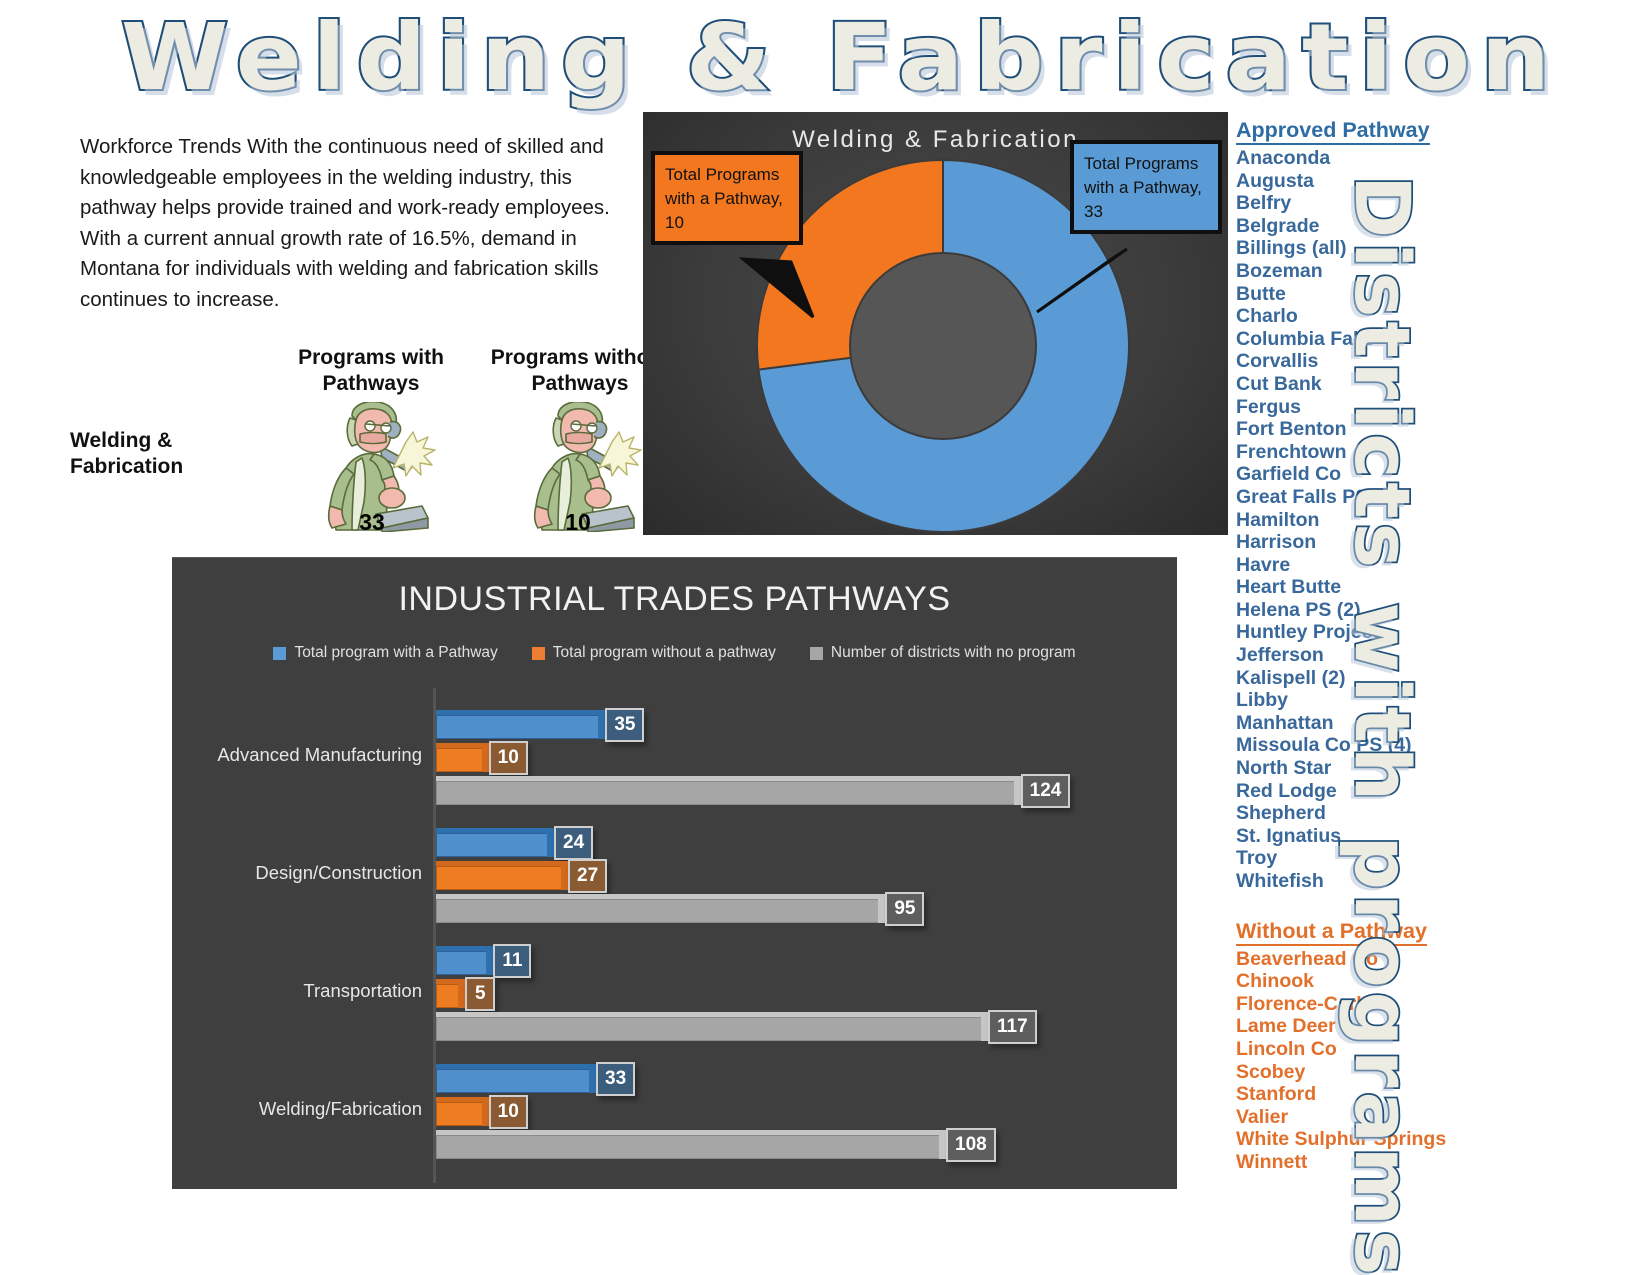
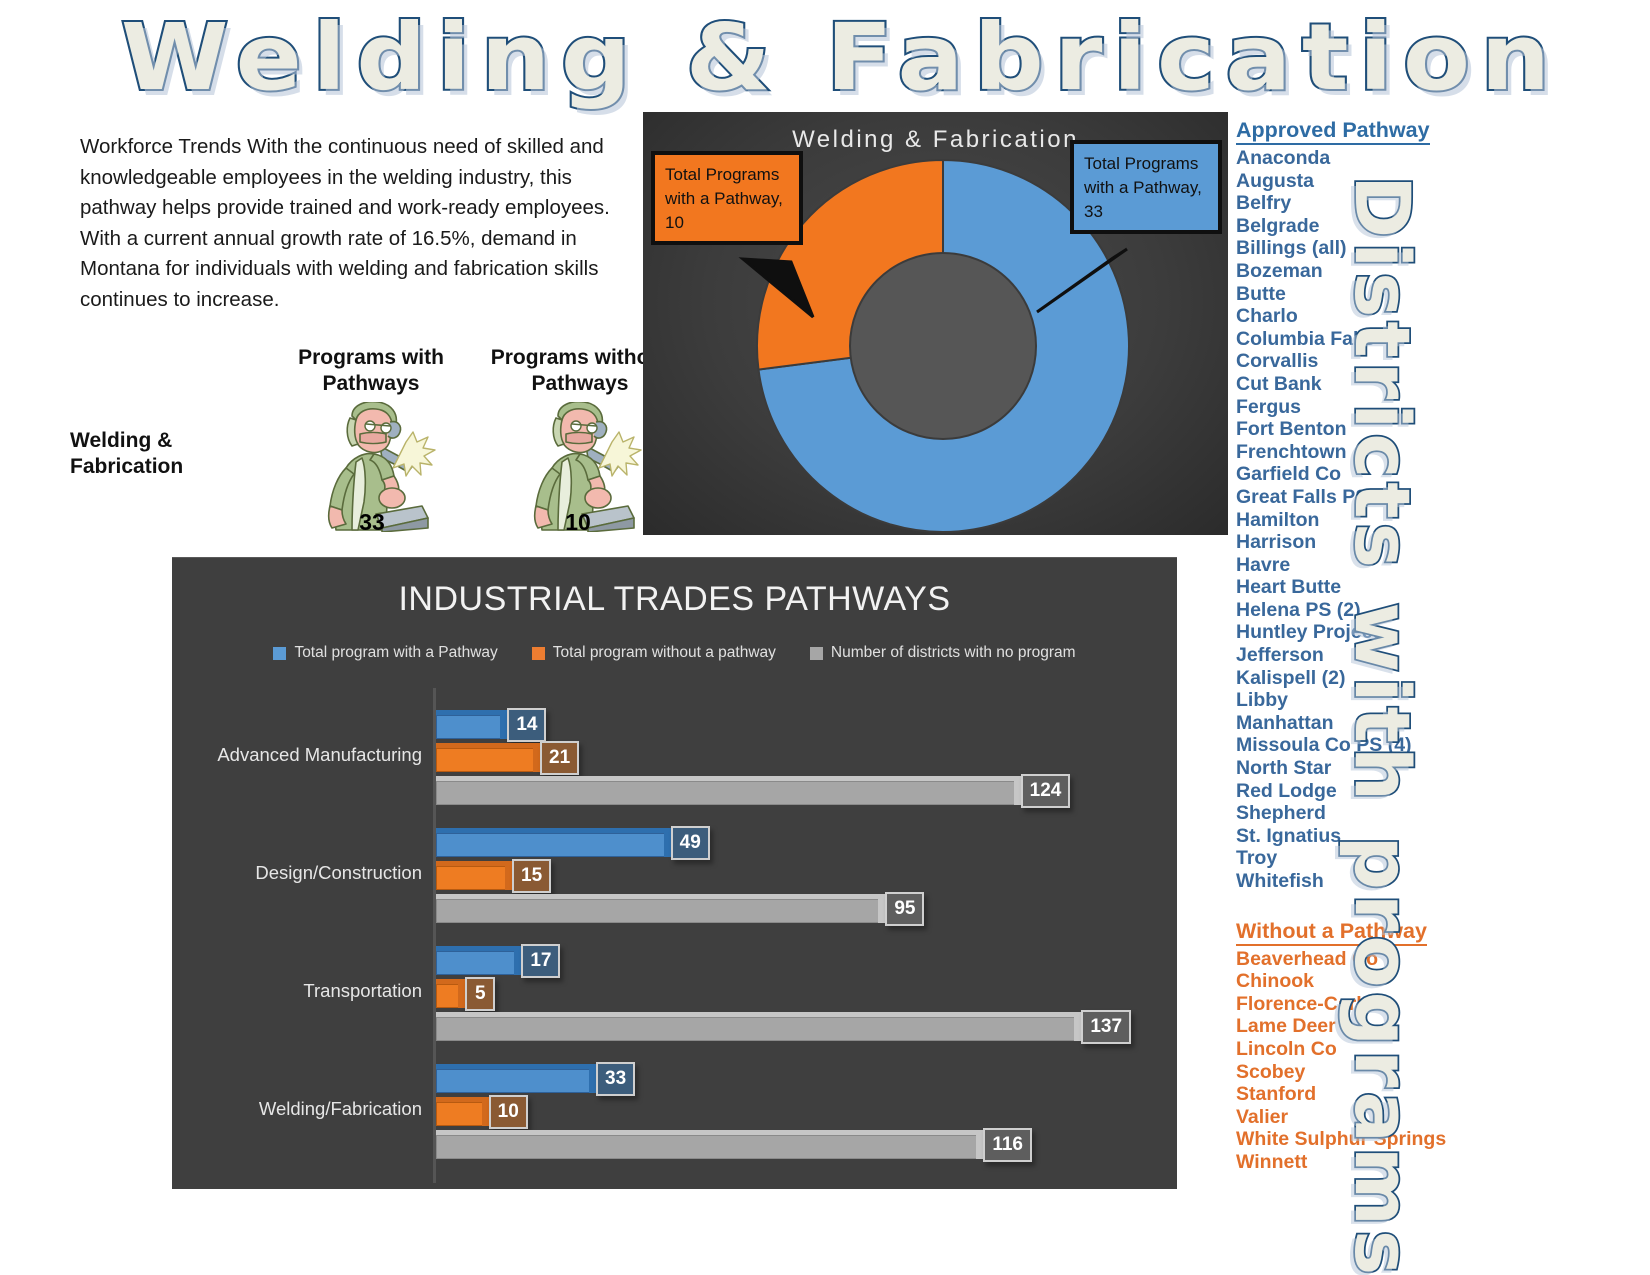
INDUSTRIAL TRADES PATHWAYS/Total program with a Pathway/Advanced Manufacturing: 35 -> 14
INDUSTRIAL TRADES PATHWAYS/Total program without a pathway/Advanced Manufacturing: 10 -> 21
INDUSTRIAL TRADES PATHWAYS/Total program with a Pathway/Design/Construction: 24 -> 49
INDUSTRIAL TRADES PATHWAYS/Total program without a pathway/Design/Construction: 27 -> 15
INDUSTRIAL TRADES PATHWAYS/Total program with a Pathway/Transportation: 11 -> 17
INDUSTRIAL TRADES PATHWAYS/Number of districts with no program/Transportation: 117 -> 137
INDUSTRIAL TRADES PATHWAYS/Number of districts with no program/Welding/Fabrication: 108 -> 116
